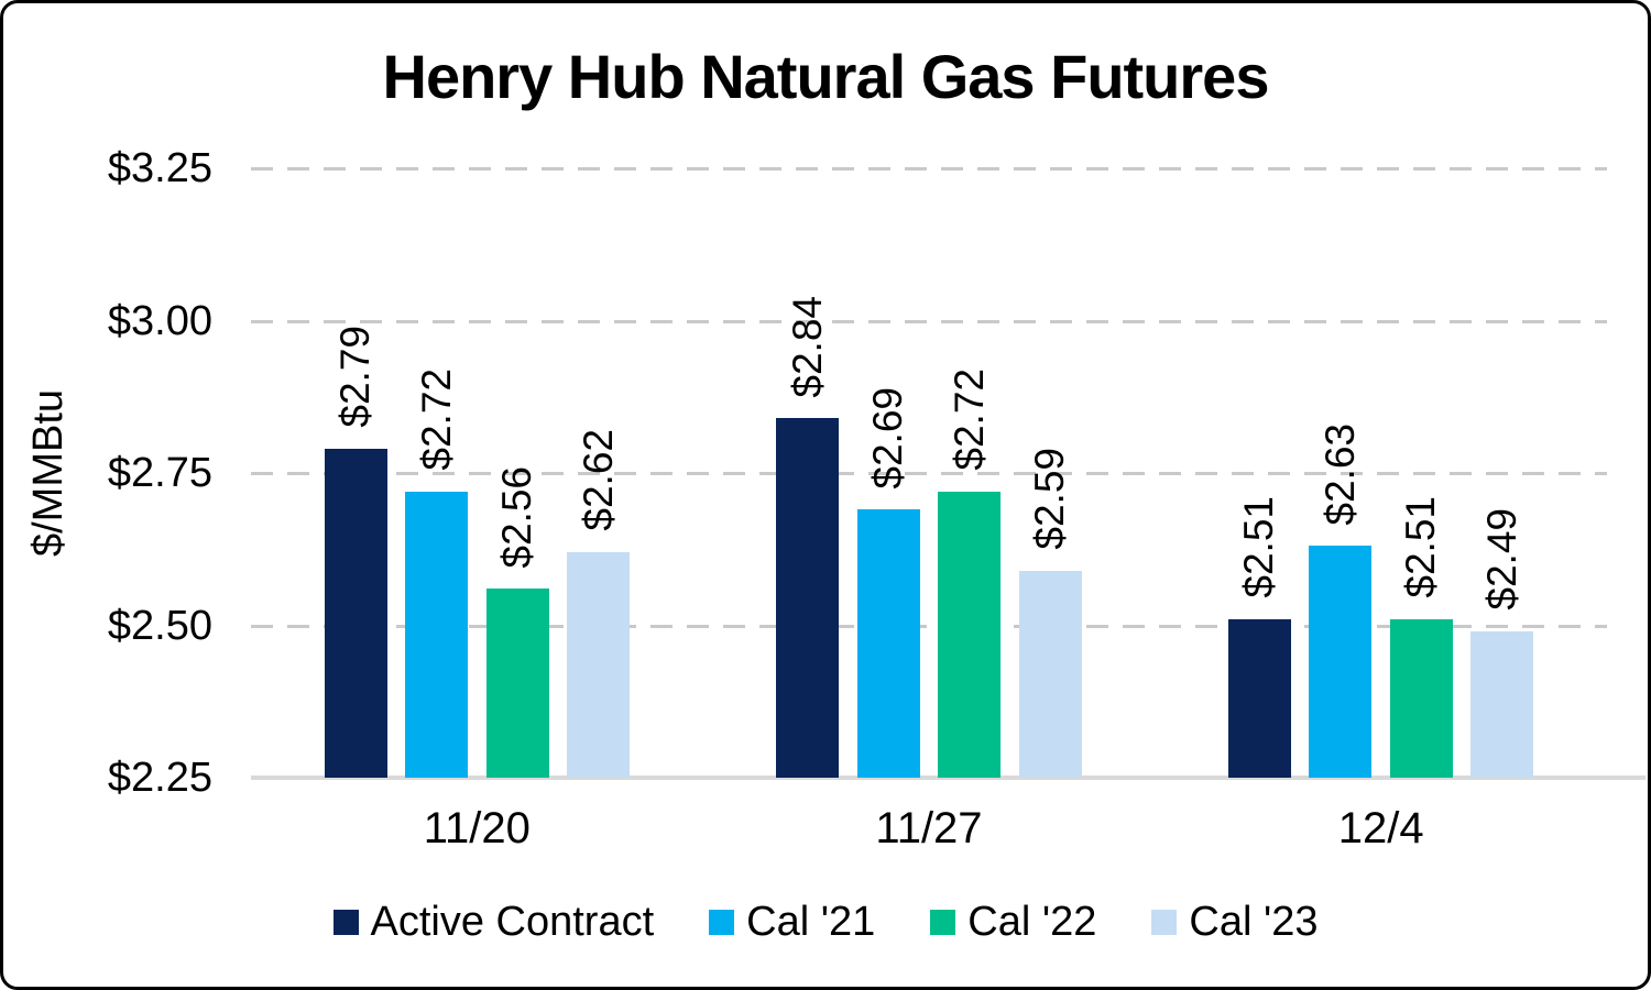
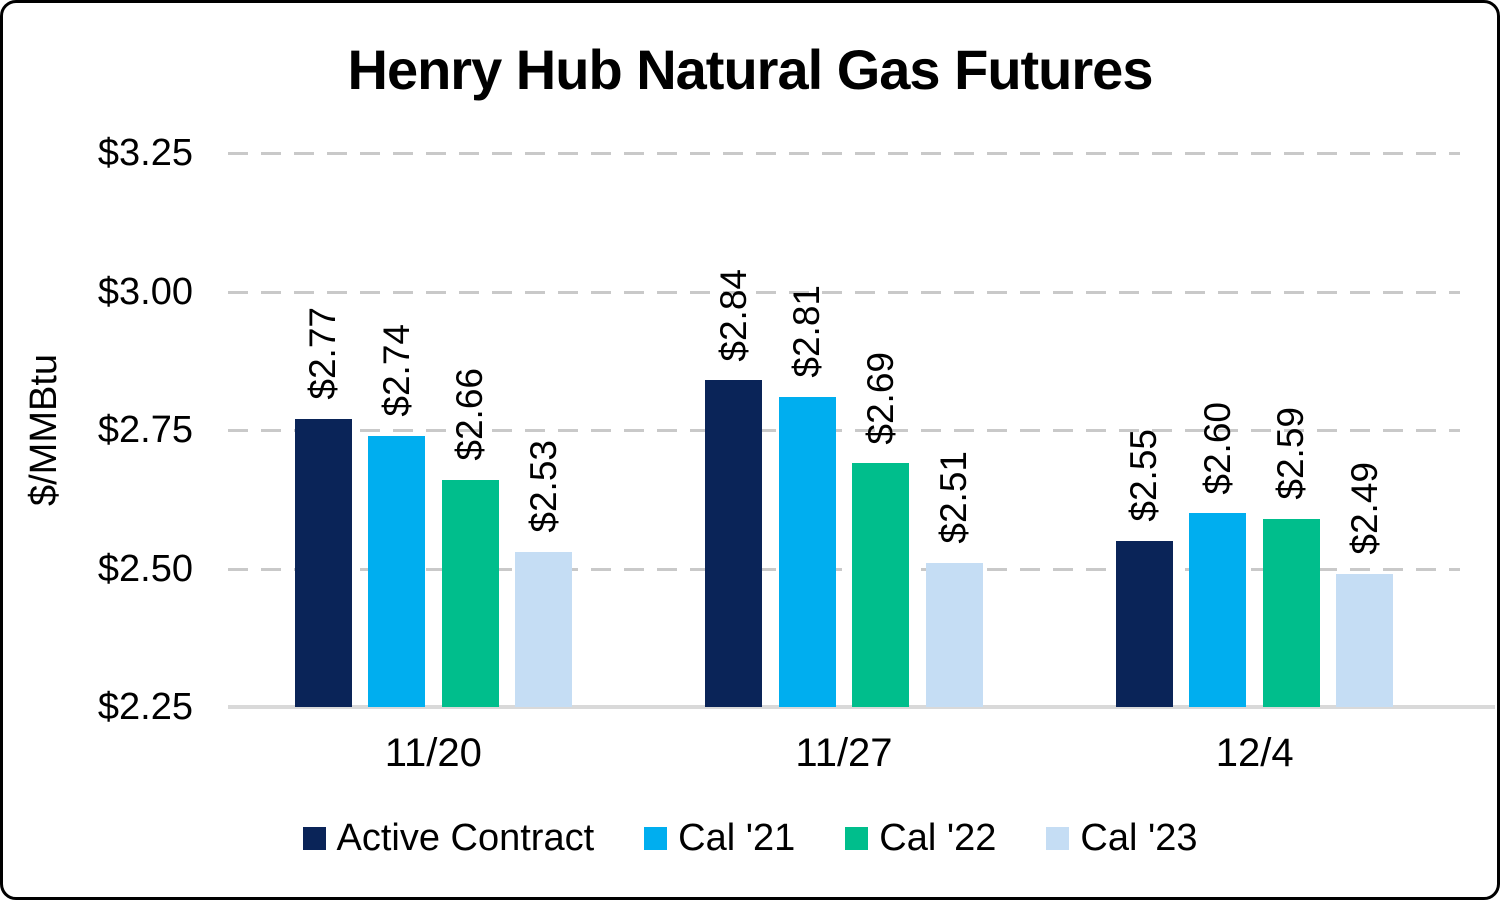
Active Contract/11/20: $2.79 -> $2.77
Cal '21/11/20: $2.72 -> $2.74
Cal '22/11/20: $2.56 -> $2.66
Cal '23/11/20: $2.62 -> $2.53
Cal '21/11/27: $2.69 -> $2.81
Cal '22/11/27: $2.72 -> $2.69
Cal '23/11/27: $2.59 -> $2.51
Active Contract/12/4: $2.51 -> $2.55
Cal '21/12/4: $2.63 -> $2.60
Cal '22/12/4: $2.51 -> $2.59
